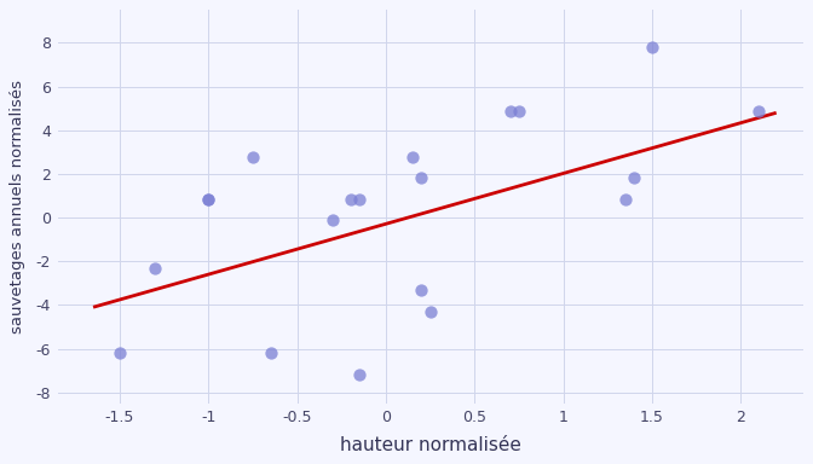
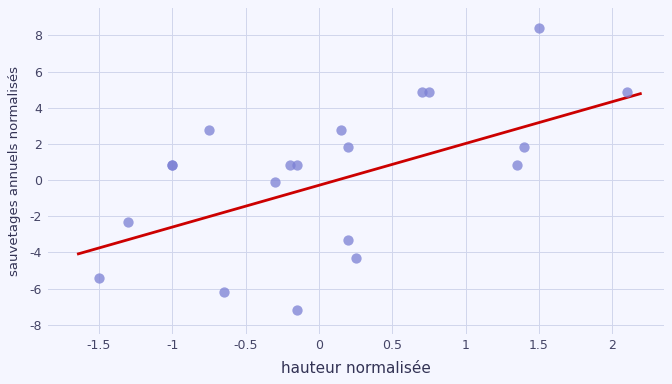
-1.5: -6.2 -> -5.4
1.5: 7.8 -> 8.4
